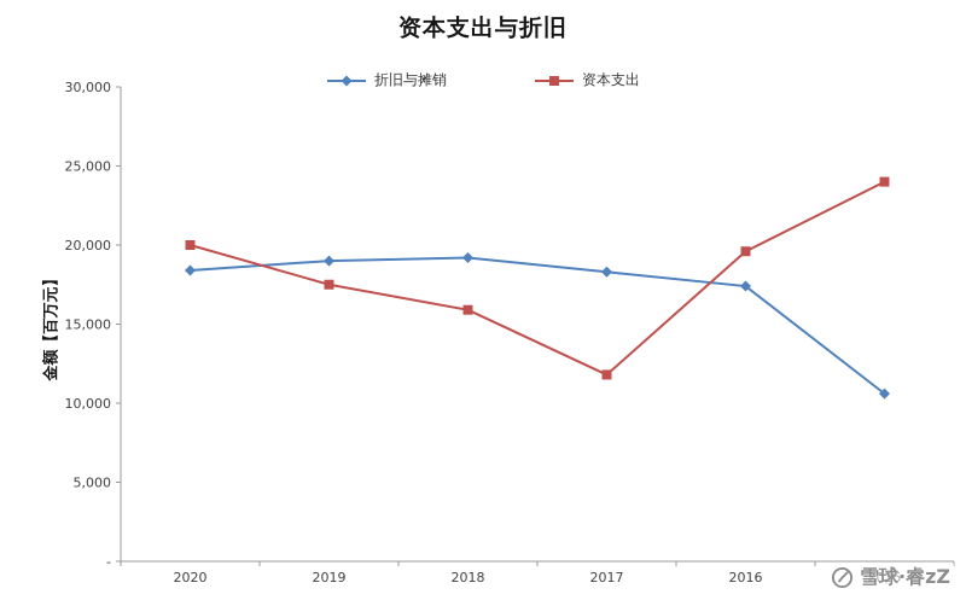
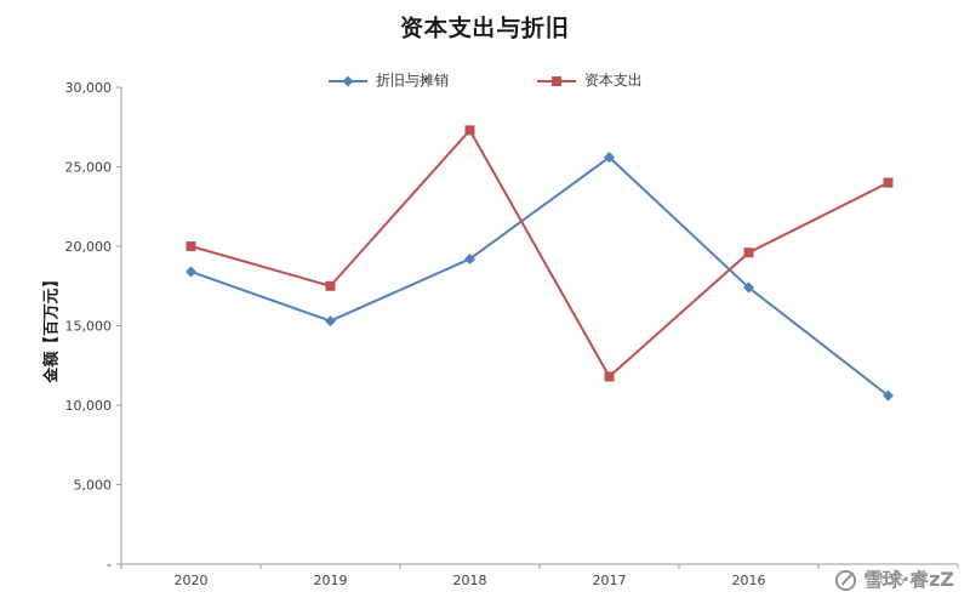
折旧与摊销/2019: 19000 -> 15300
资本支出/2018: 15900 -> 27300
折旧与摊销/2017: 18300 -> 25600
